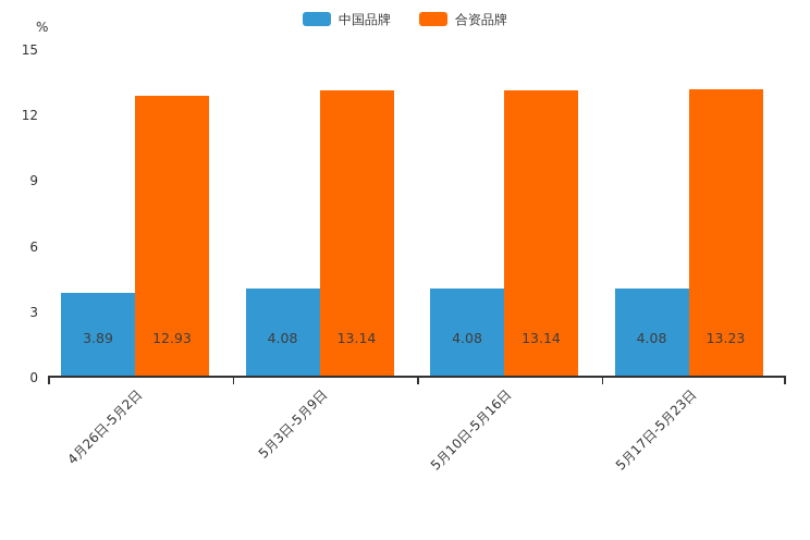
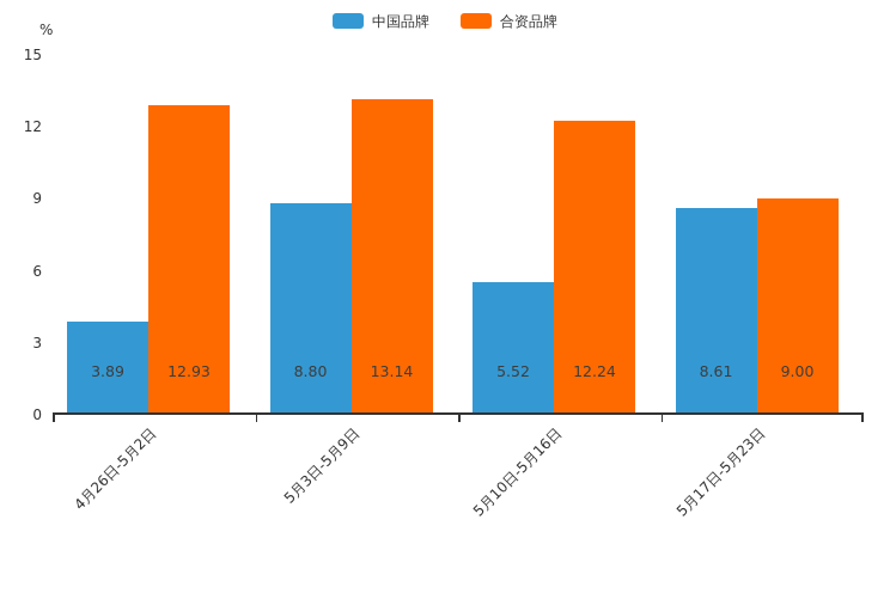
中国品牌/5月3日-5月9日: 4.08 -> 8.80
中国品牌/5月10日-5月16日: 4.08 -> 5.52
合资品牌/5月10日-5月16日: 13.14 -> 12.24
中国品牌/5月17日-5月23日: 4.08 -> 8.61
合资品牌/5月17日-5月23日: 13.23 -> 9.00
